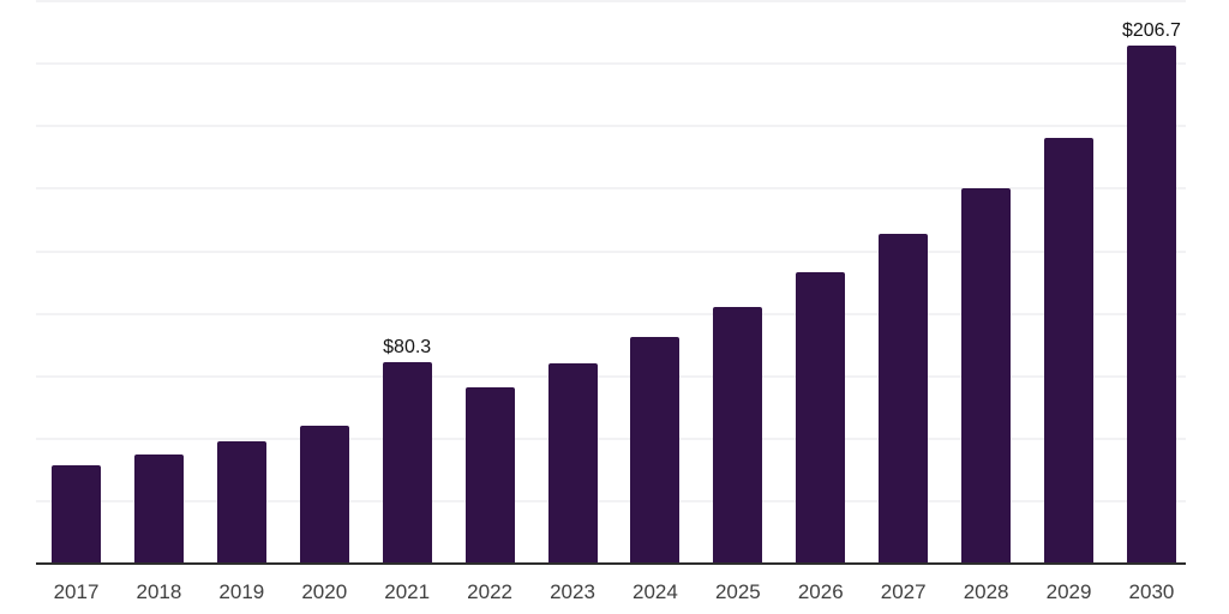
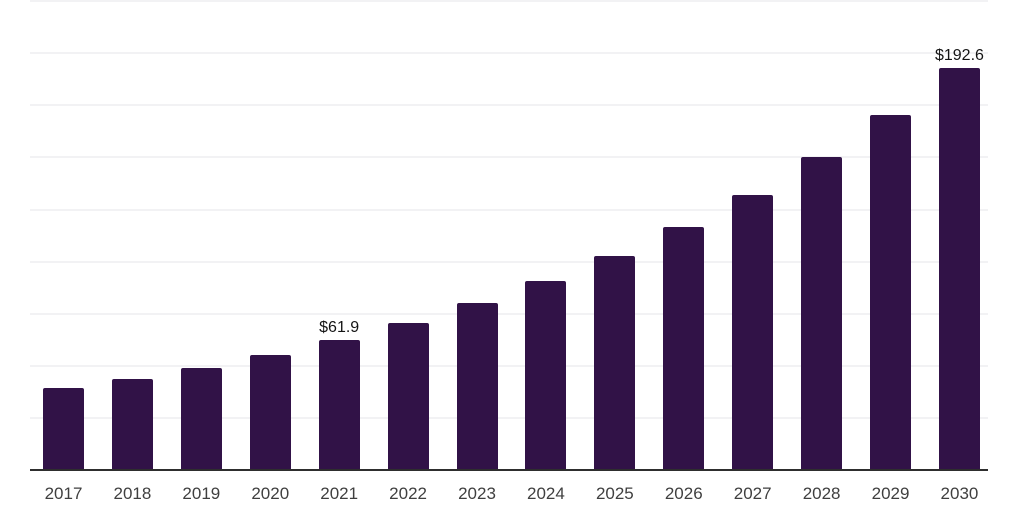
2021: $80.3 -> $61.9
2030: $206.7 -> $192.6
